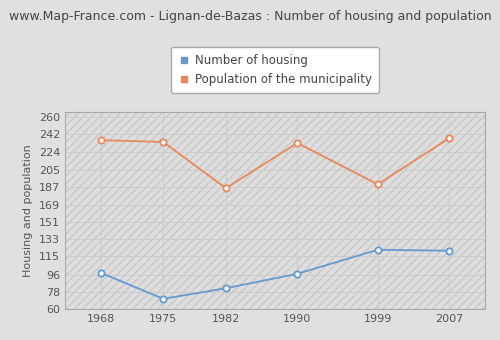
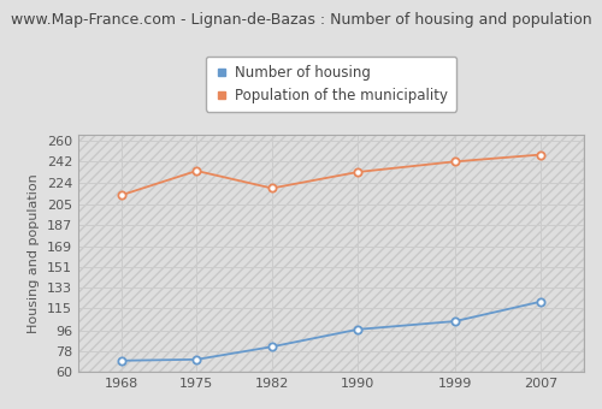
Number of housing/1968: 98 -> 70
Population of the municipality/1968: 236 -> 213
Population of the municipality/1982: 186 -> 219
Number of housing/1999: 122 -> 104
Population of the municipality/1999: 190 -> 242
Population of the municipality/2007: 238 -> 248
